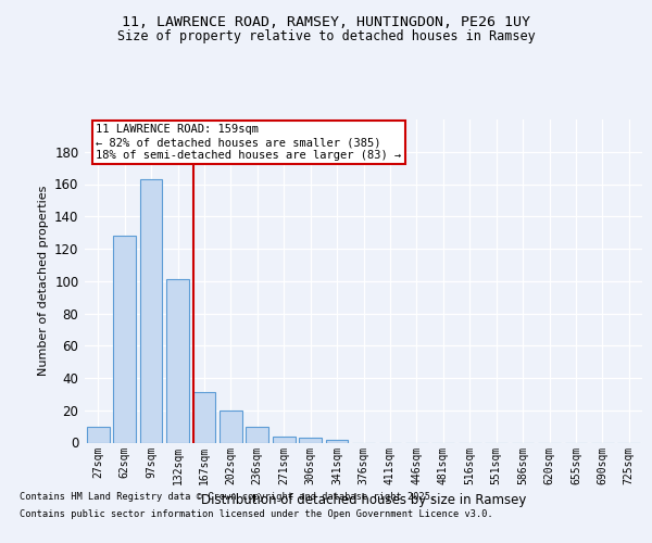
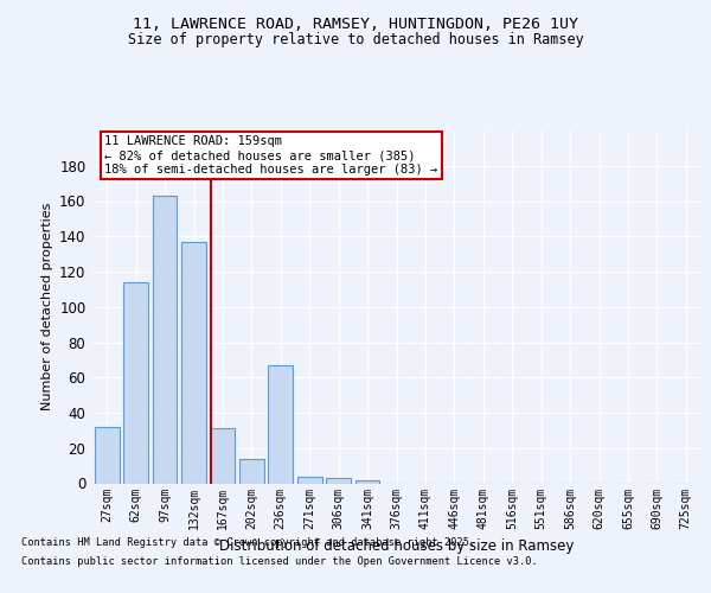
27sqm: 10 -> 32
62sqm: 128 -> 114
132sqm: 101 -> 137
202sqm: 20 -> 14
236sqm: 10 -> 67
